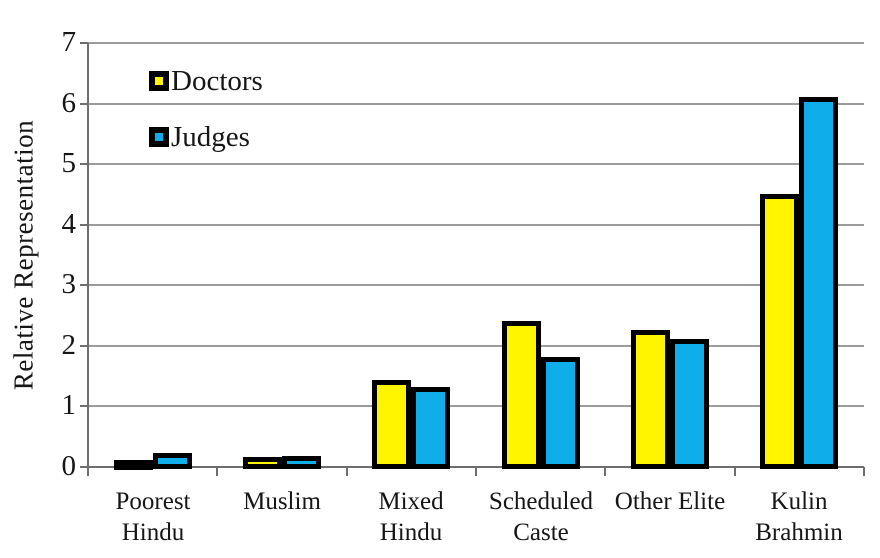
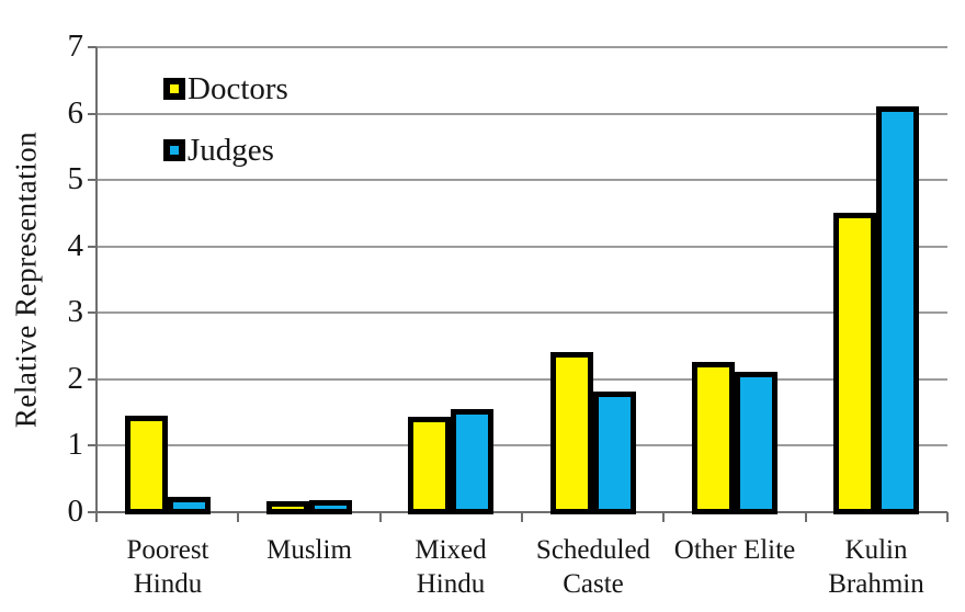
Doctors/Poorest Hindu: 0.1 -> 1.4
Judges/Mixed Hindu: 1.3 -> 1.5
